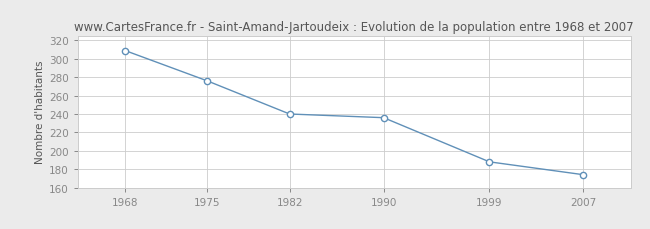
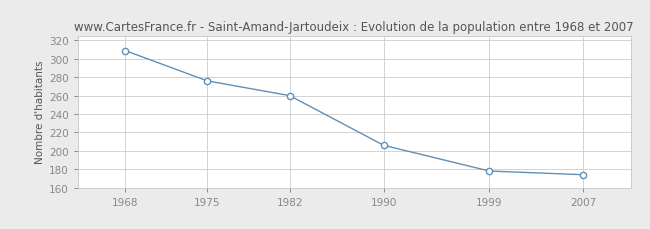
1982: 240 -> 260
1990: 236 -> 206
1999: 188 -> 178
